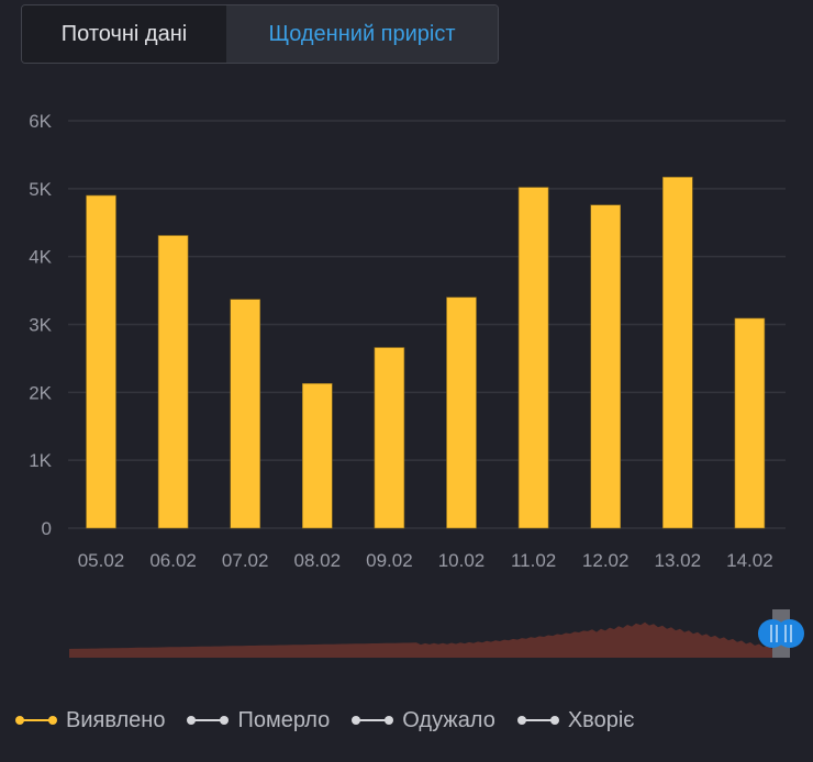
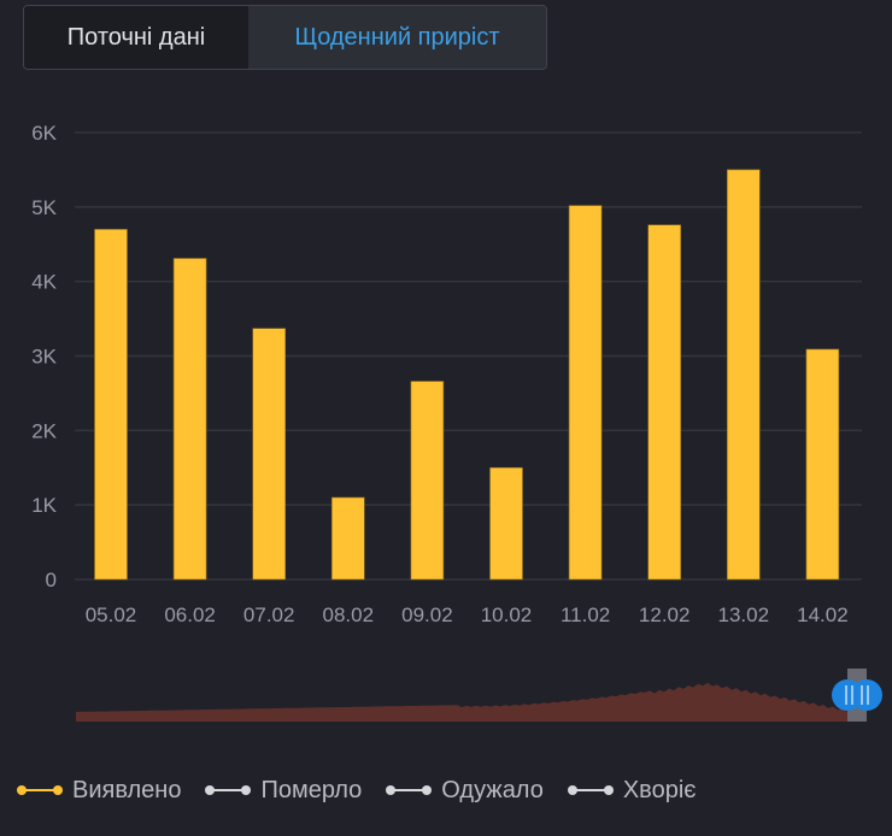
05.02: 4.9K -> 4.7K
08.02: 2.1K -> 1.1K
10.02: 3.4K -> 1.5K
13.02: 5.2K -> 5.5K
